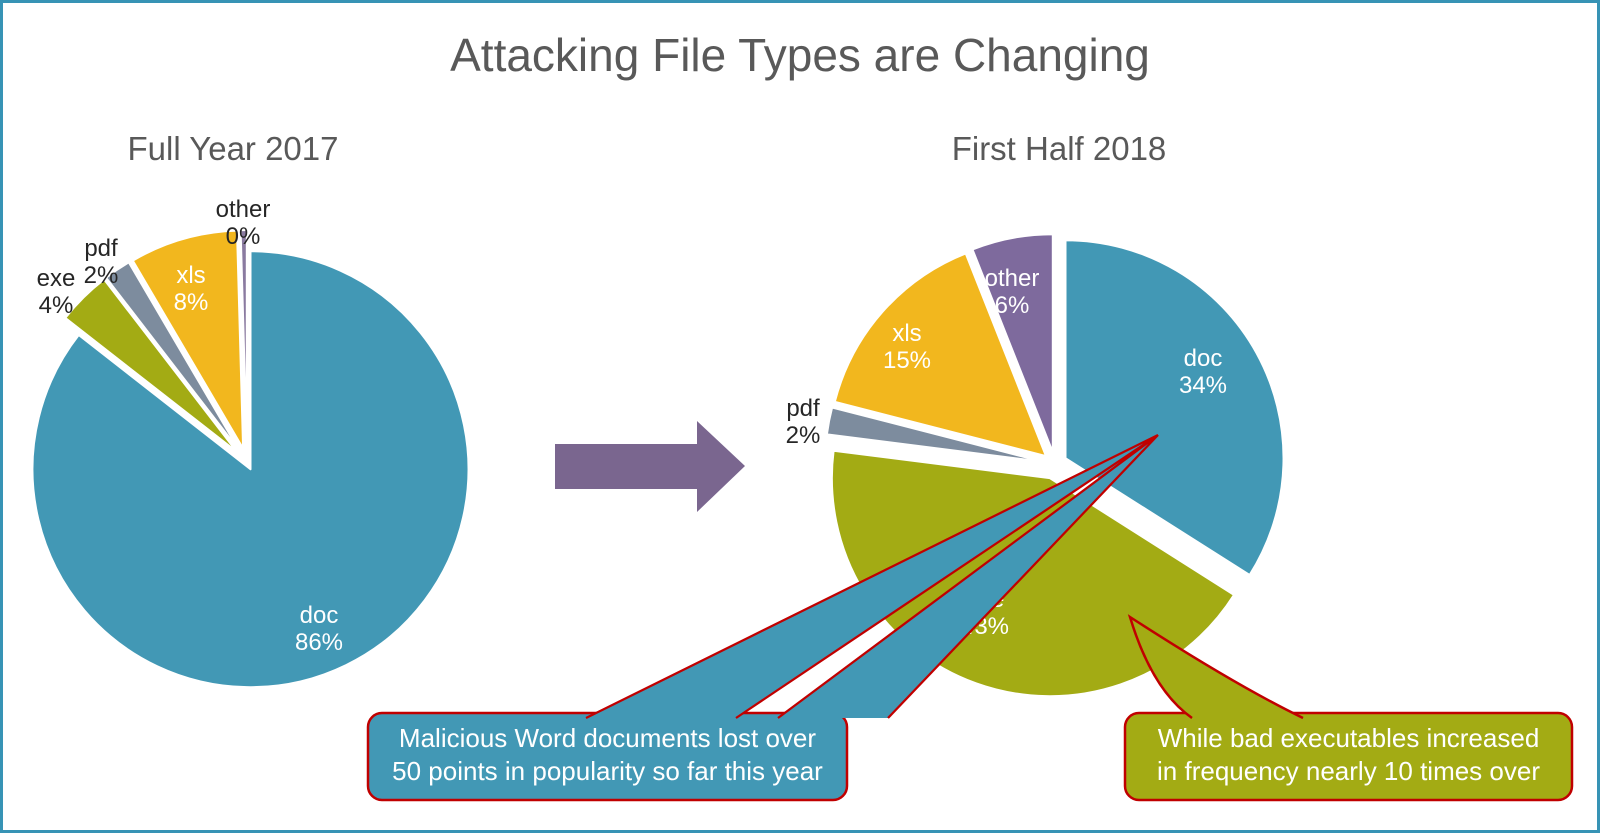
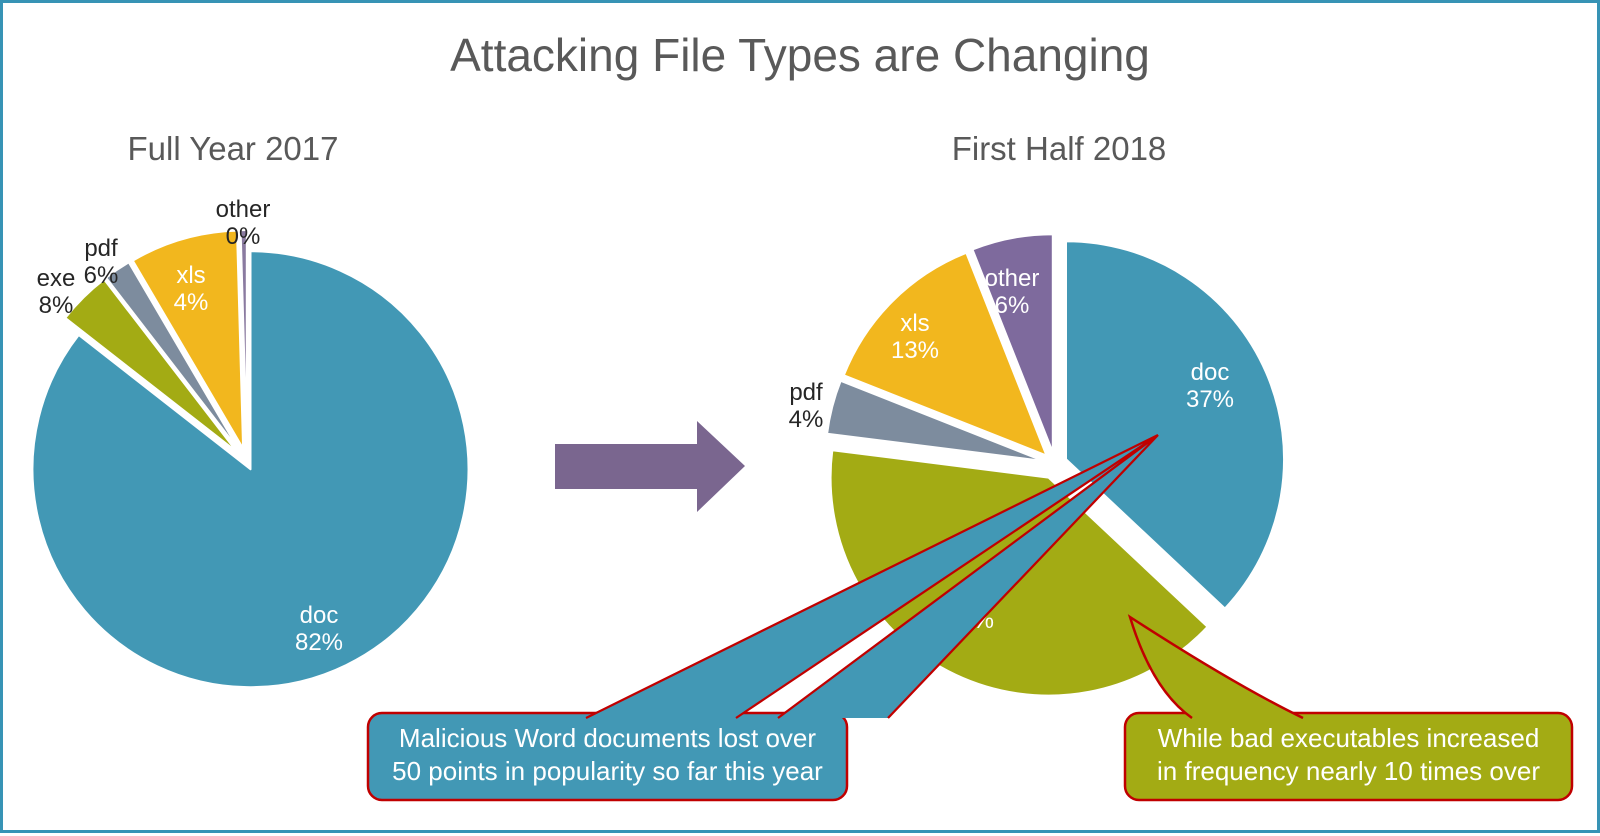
Full Year 2017/doc: 86% -> 82%
Full Year 2017/exe: 4% -> 8%
Full Year 2017/pdf: 2% -> 6%
Full Year 2017/xls: 8% -> 4%
First Half 2018/doc: 34% -> 37%
First Half 2018/exe: 43% -> 40%
First Half 2018/pdf: 2% -> 4%
First Half 2018/xls: 15% -> 13%
